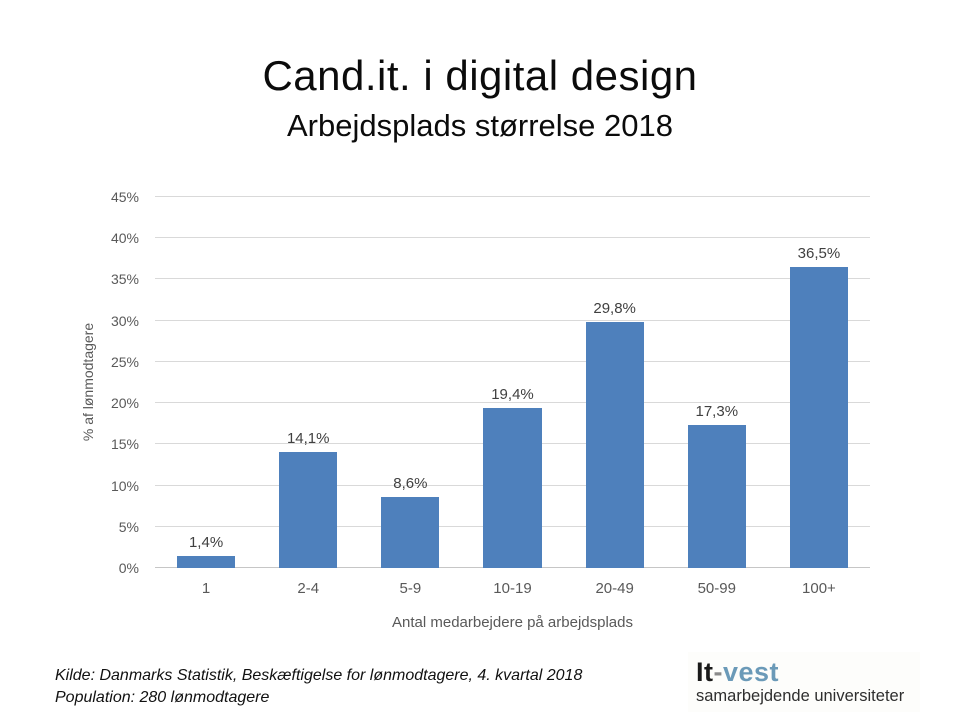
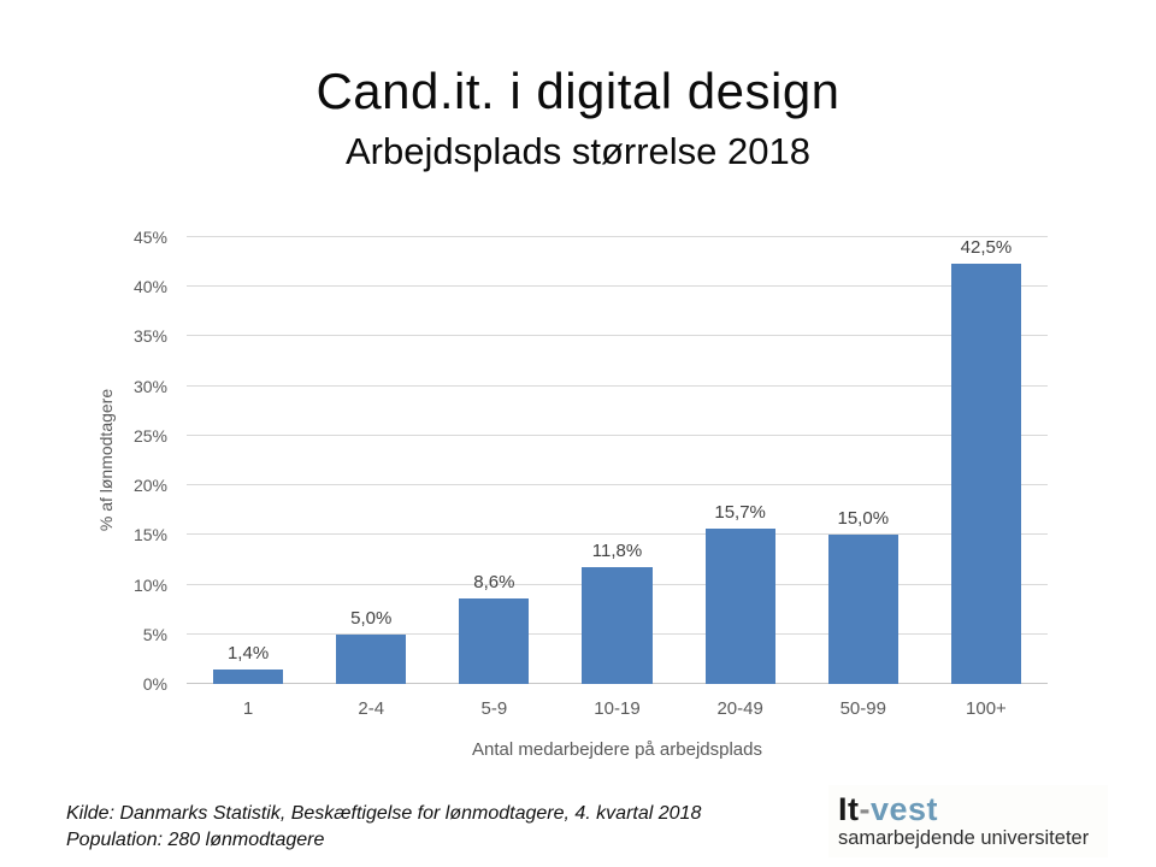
2-4: 14,1% -> 5,0%
10-19: 19,4% -> 11,8%
20-49: 29,8% -> 15,7%
50-99: 17,3% -> 15,0%
100+: 36,5% -> 42,5%
